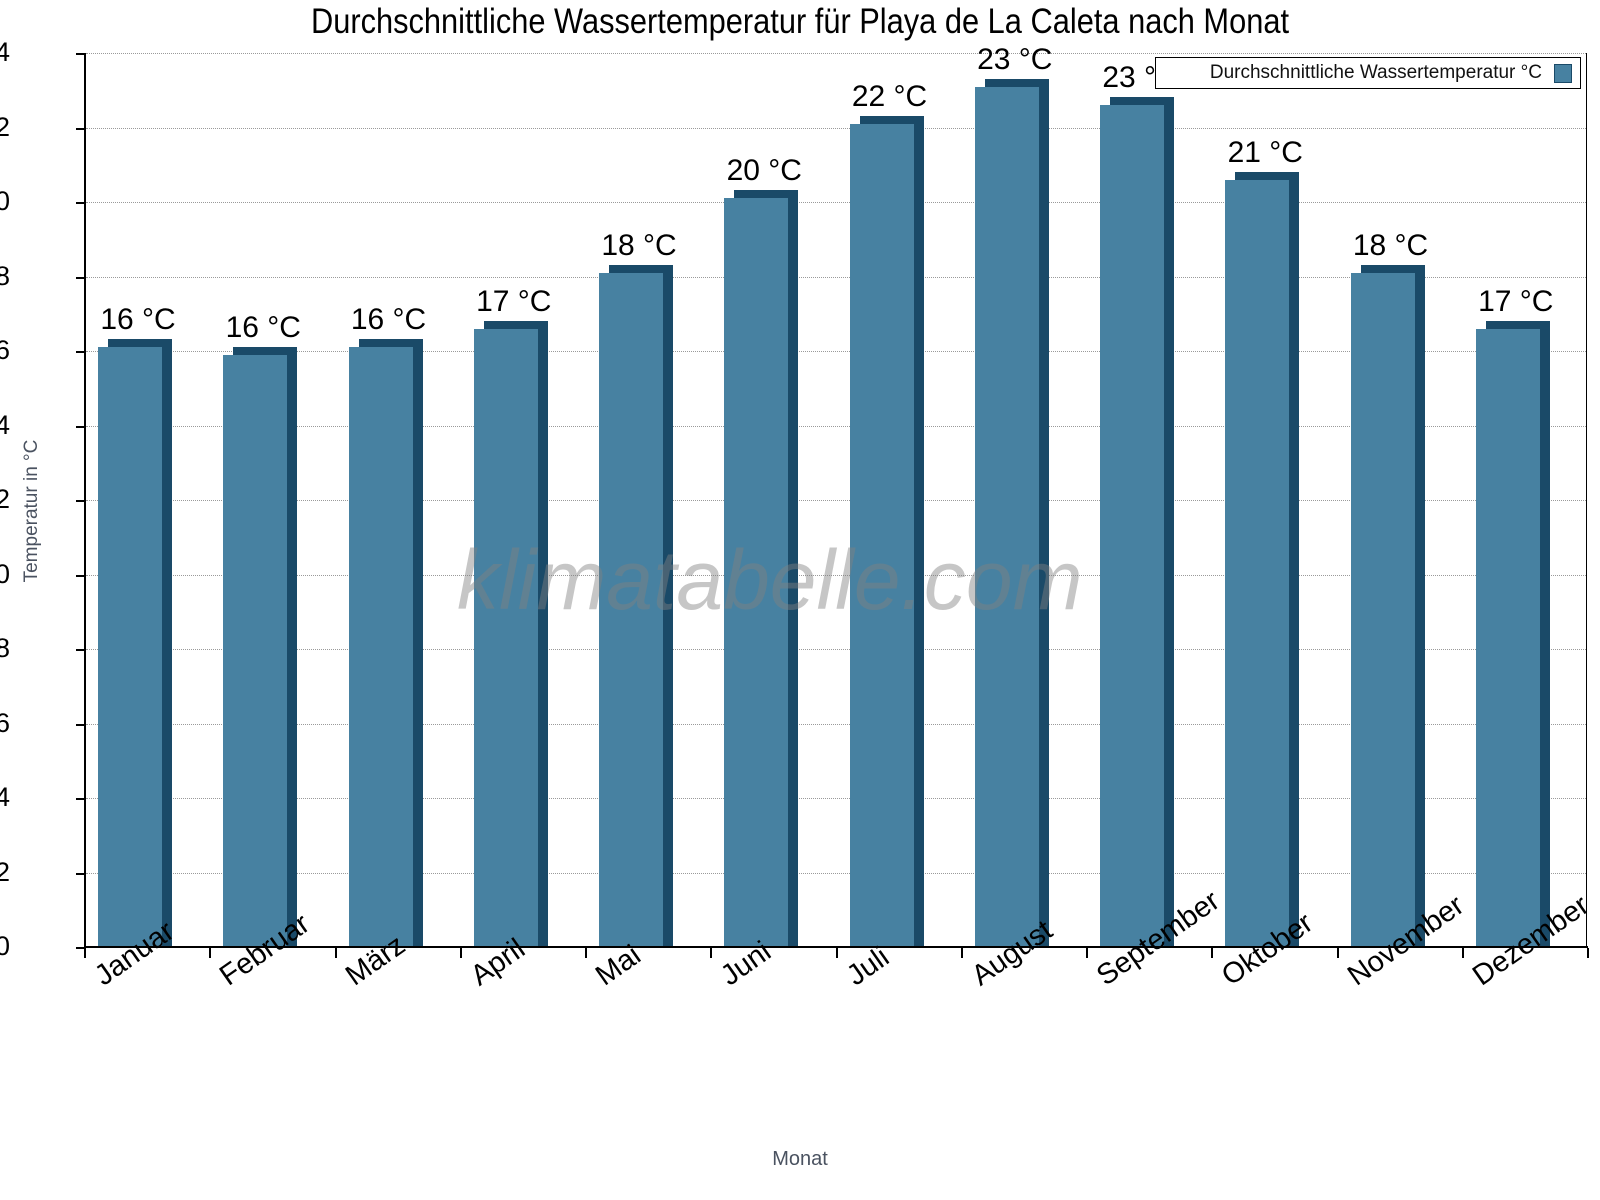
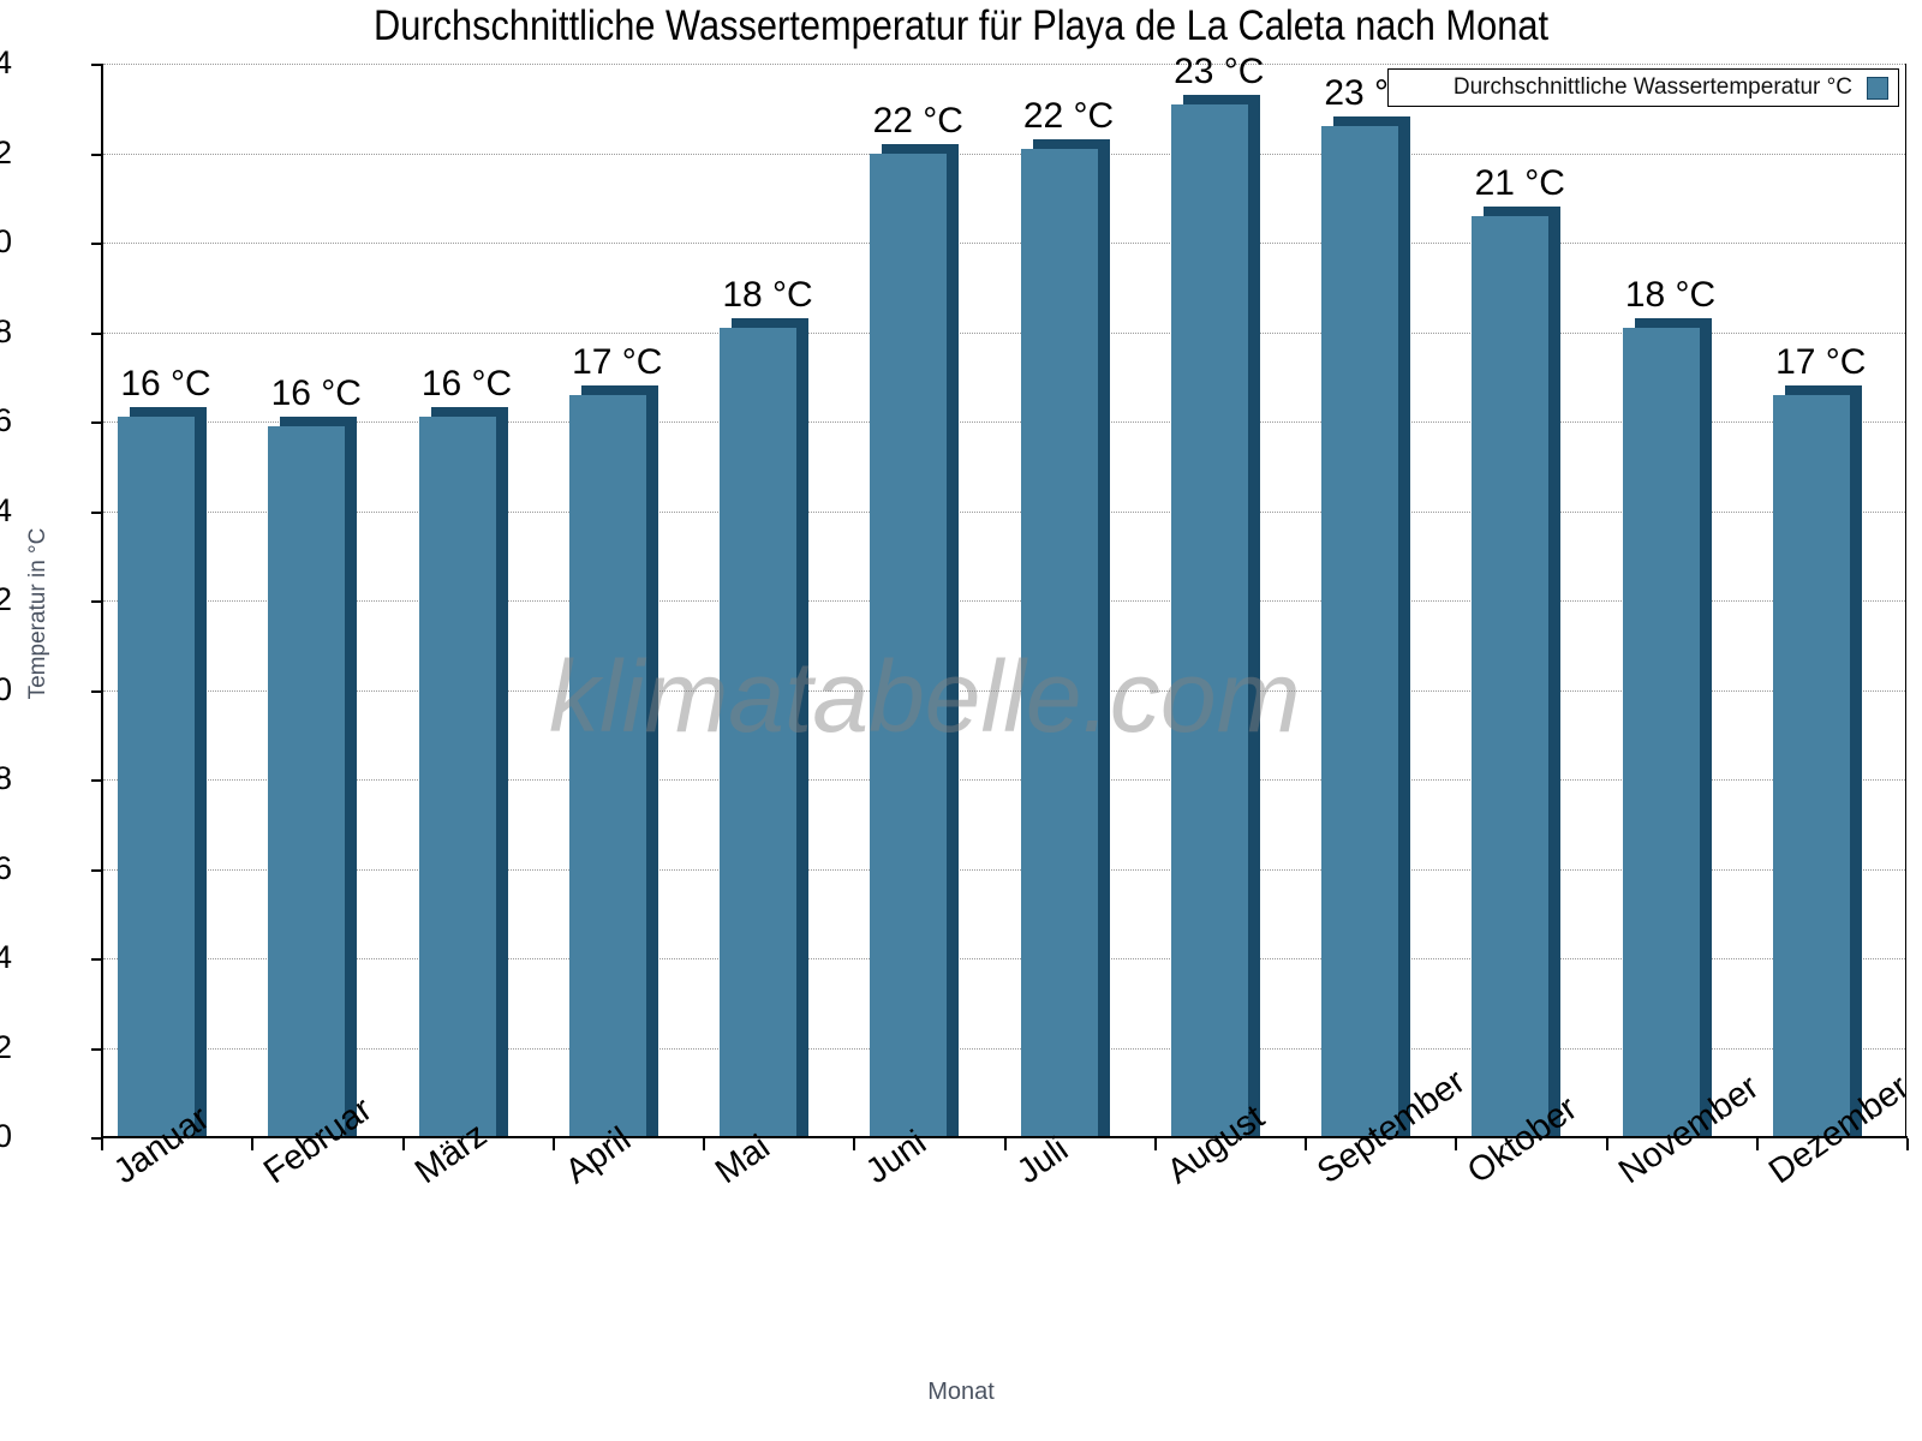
Juni: 20 -> 22
